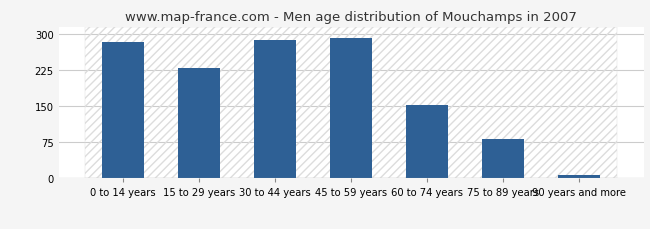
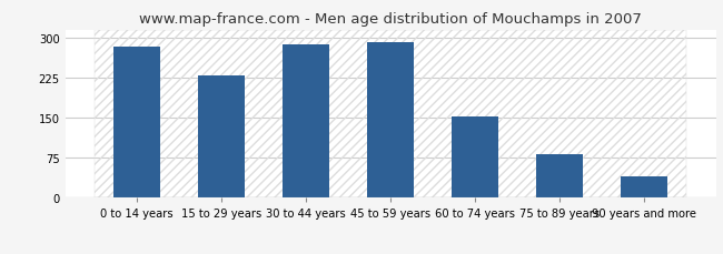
90 years and more: 7 -> 40
